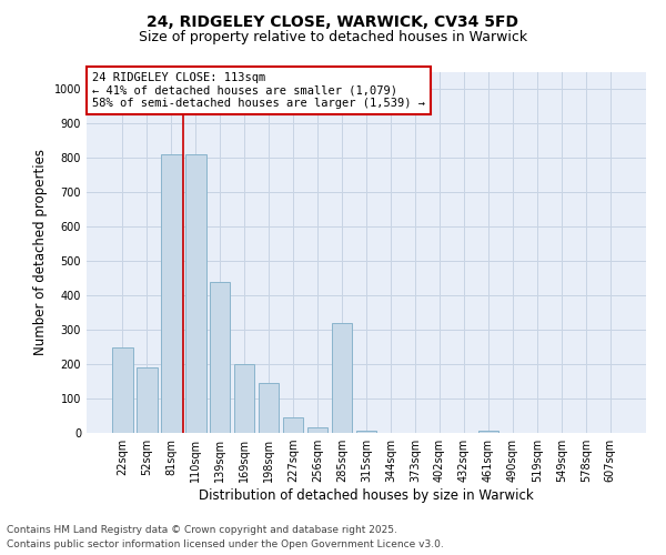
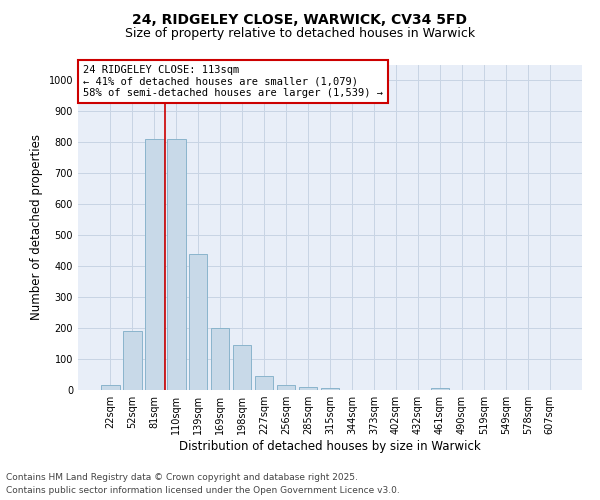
22sqm: 250 -> 15
285sqm: 320 -> 10
